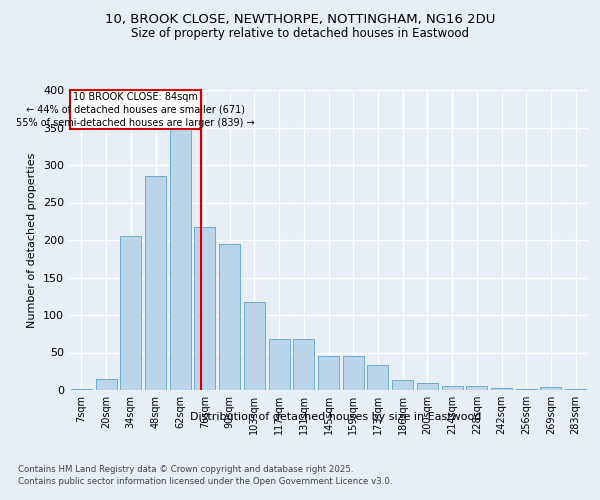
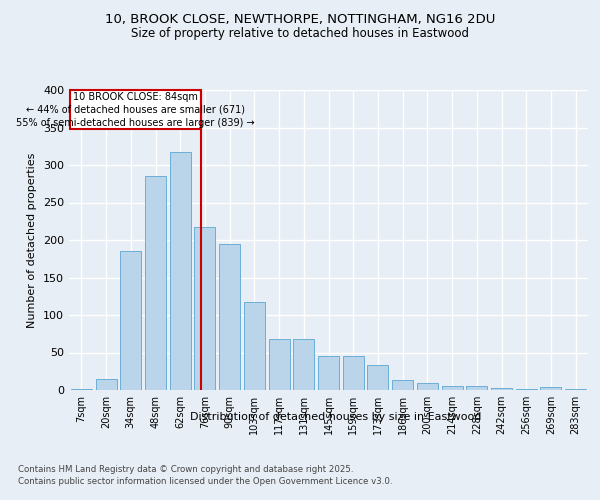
34sqm: 206 -> 185
62sqm: 350 -> 318
